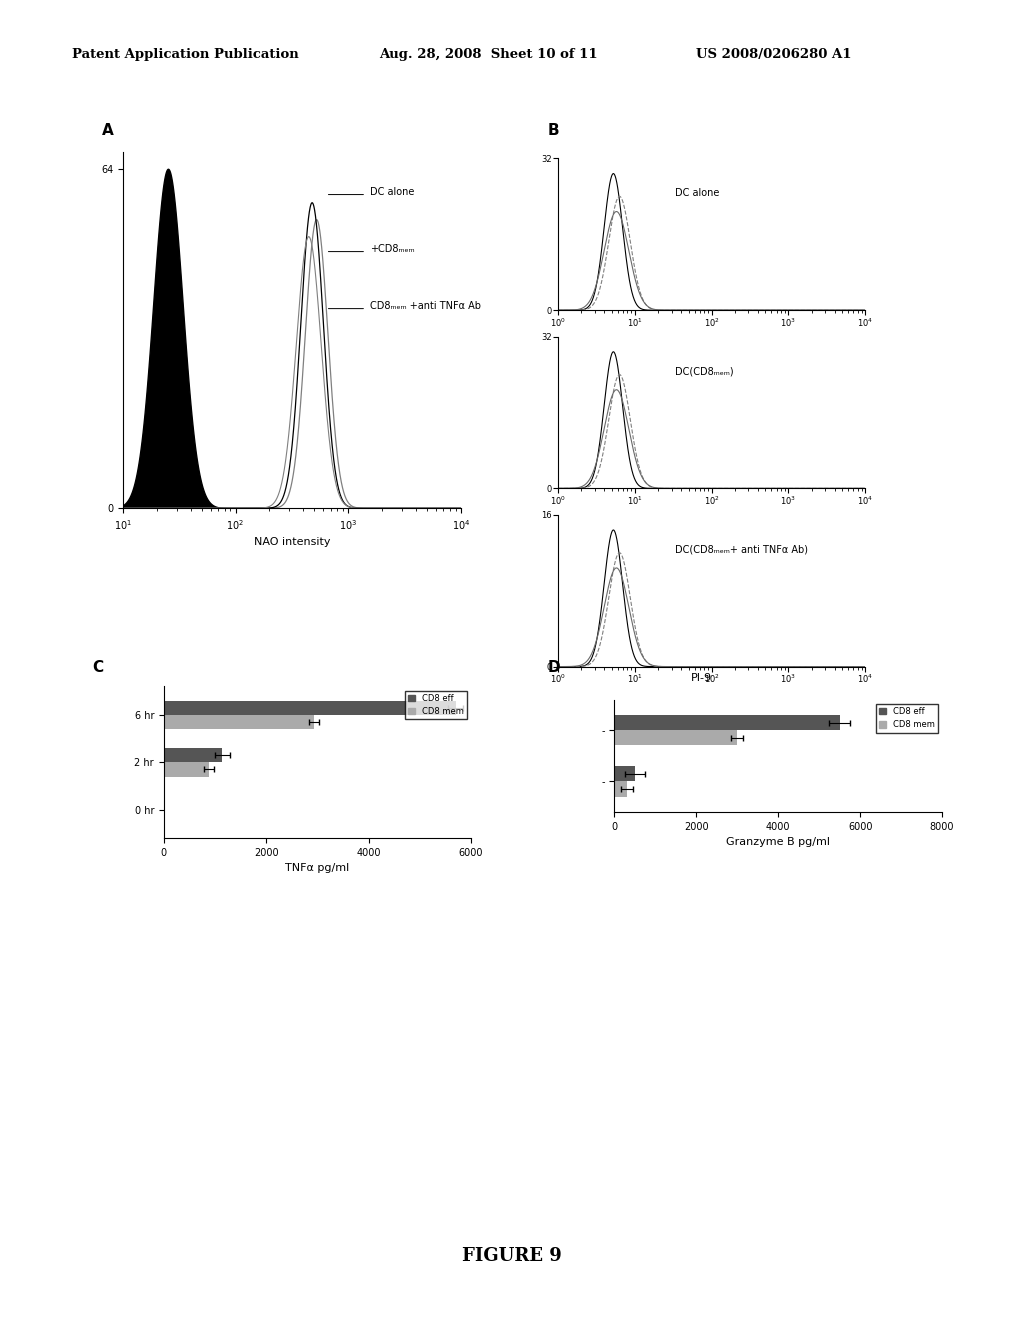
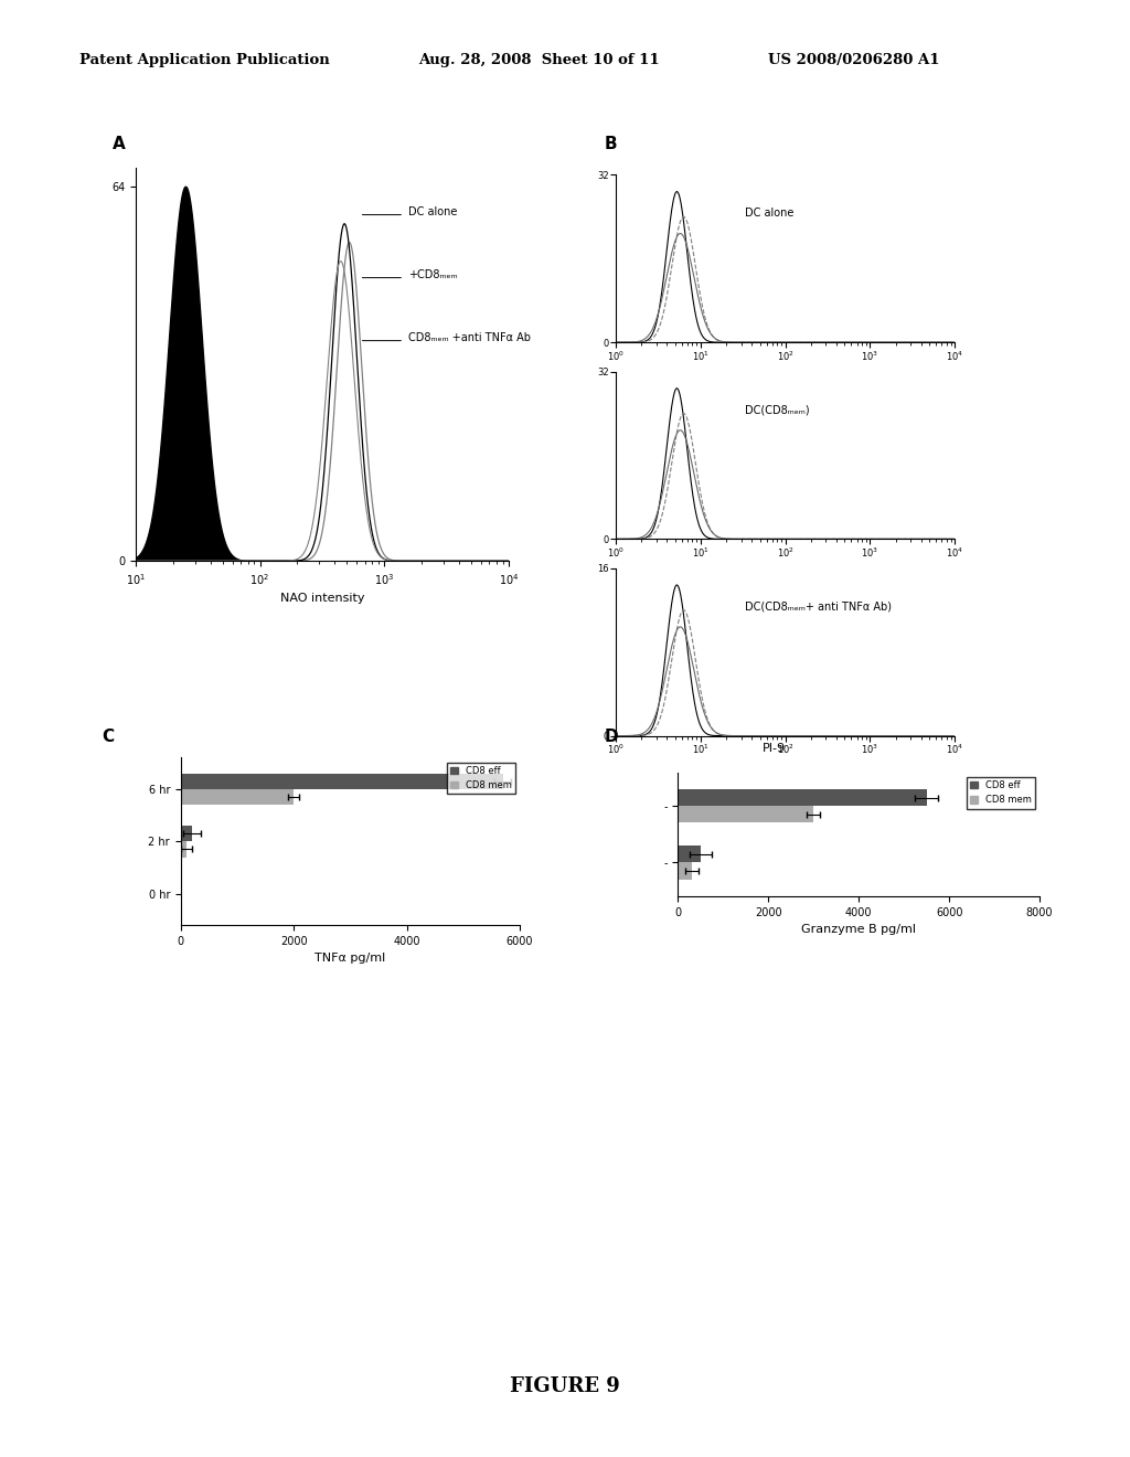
CD8 mem/6 hr: 2940 -> 2000
CD8 eff/2 hr: 1140 -> 200
CD8 mem/2 hr: 880 -> 100
